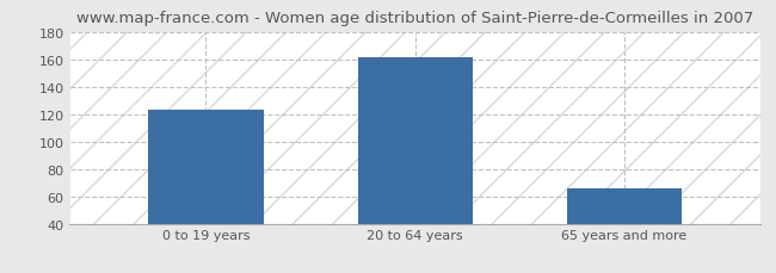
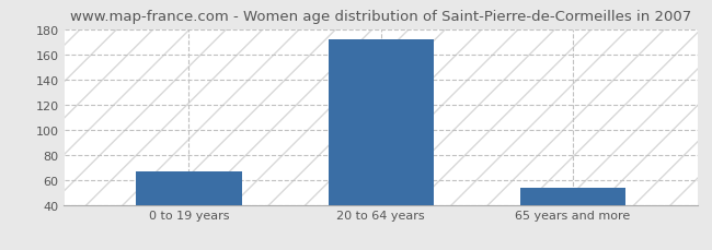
0 to 19 years: 123 -> 67
20 to 64 years: 161 -> 172
65 years and more: 66 -> 54
